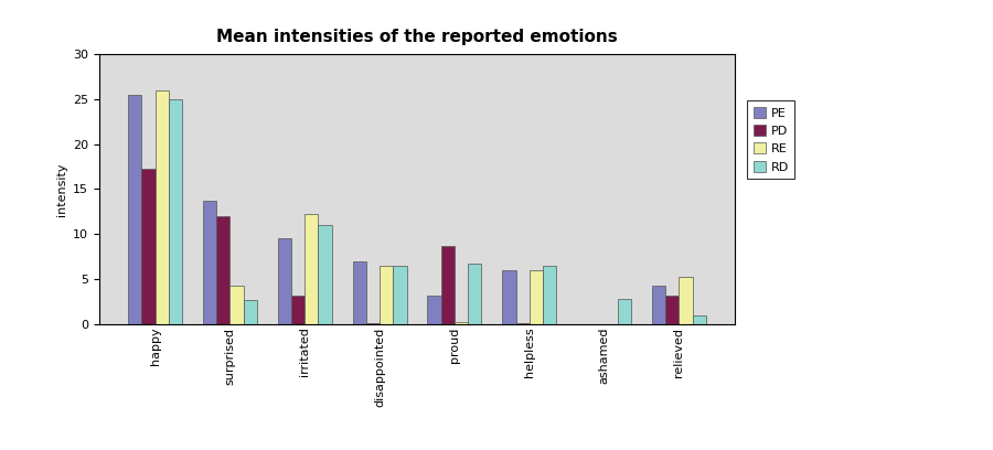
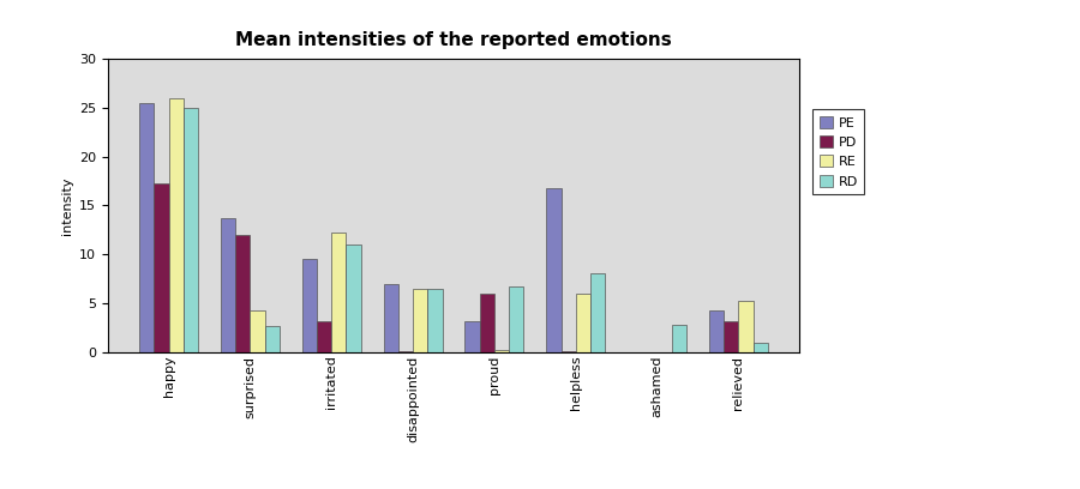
PD/proud: 8.7 -> 6.0
PE/helpless: 6.0 -> 16.8
RD/helpless: 6.5 -> 8.0
